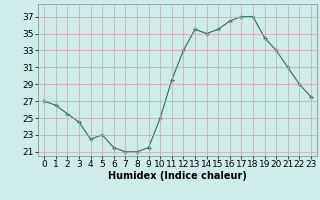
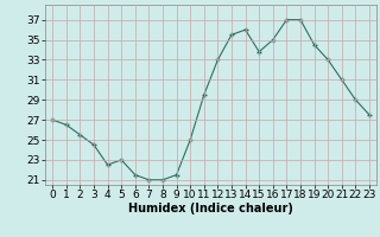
14: 35.0 -> 36.0
15: 35.5 -> 33.8
16: 36.5 -> 35.0
